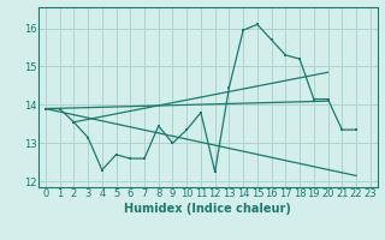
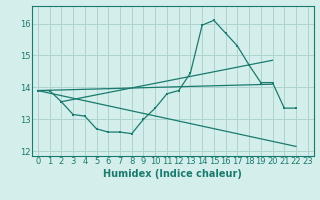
4: 12.30 -> 13.10
8: 13.45 -> 12.55
12: 12.25 -> 13.90
18: 15.20 -> 14.70
